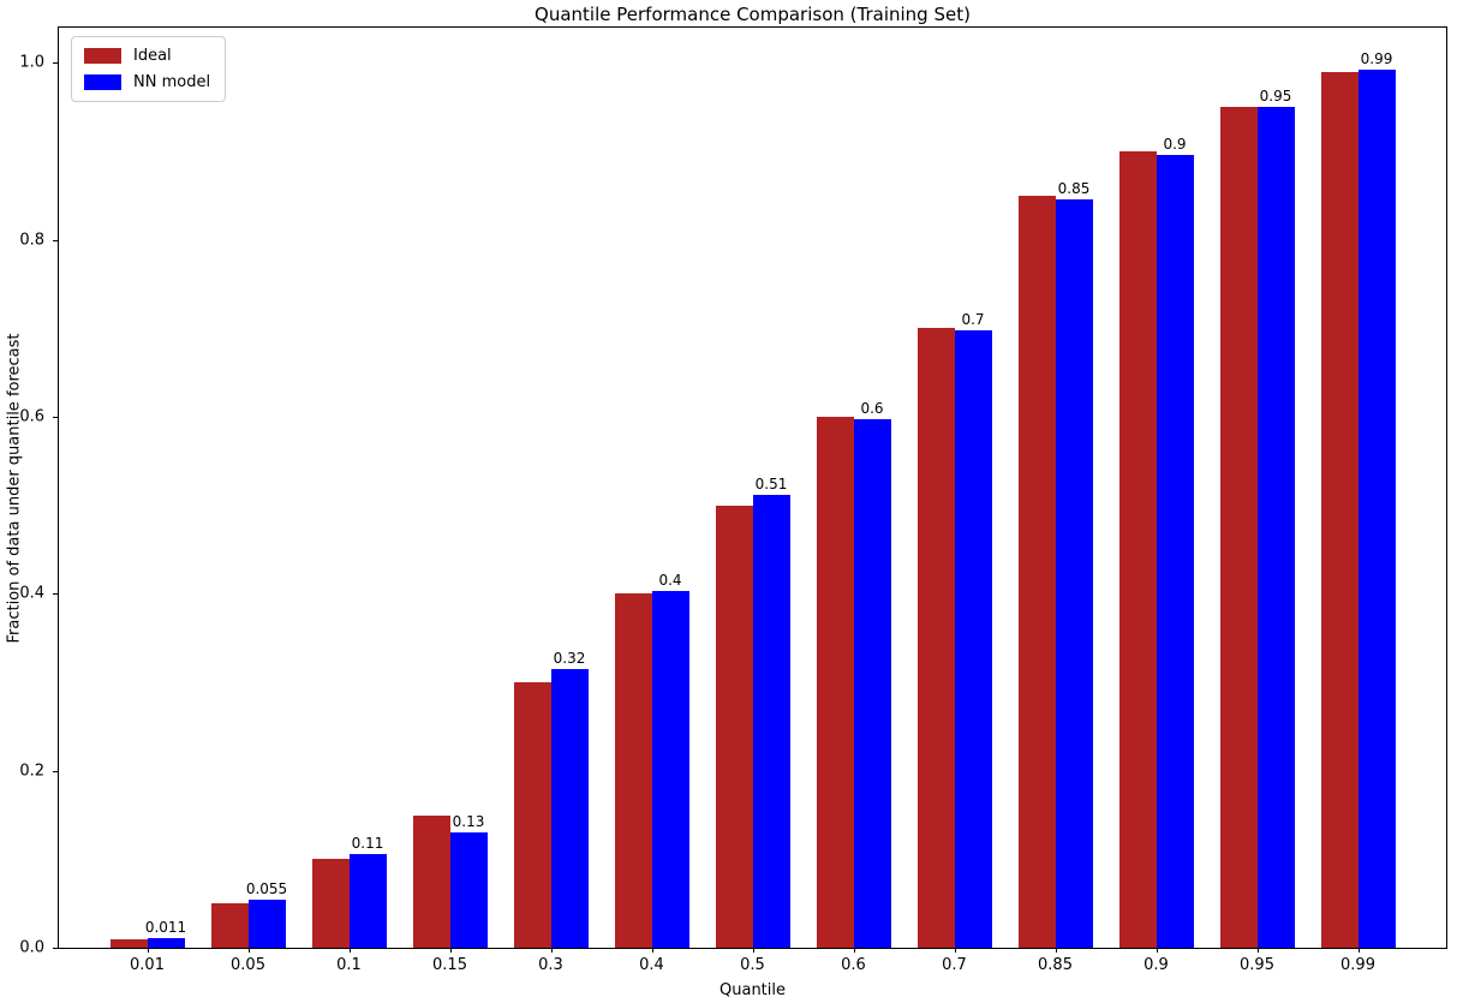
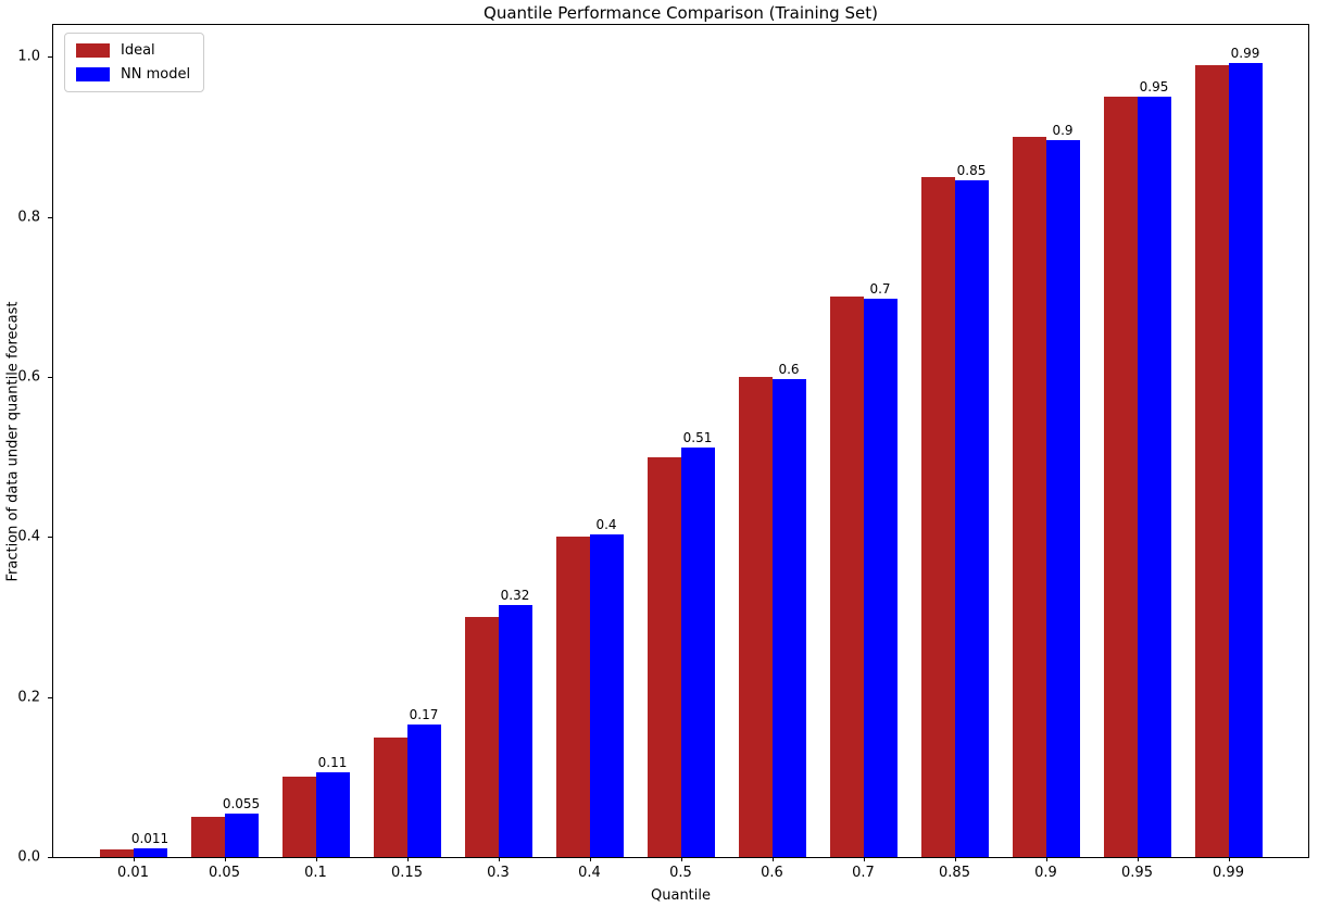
NN model/0.15: 0.13 -> 0.17
